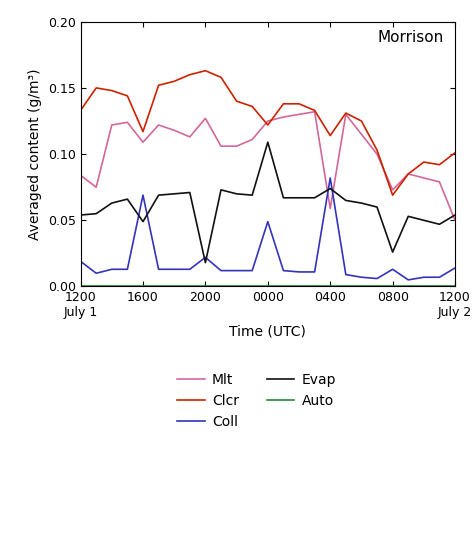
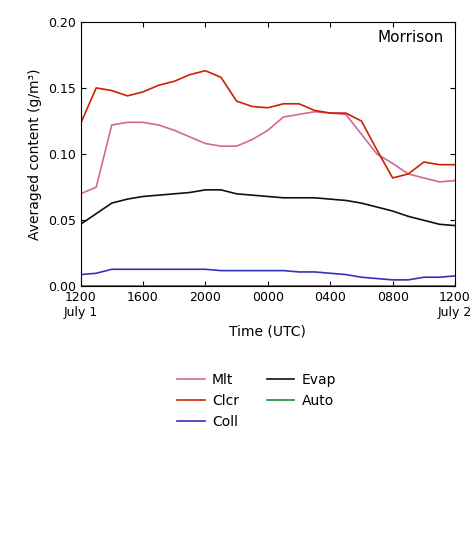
Mlt/1200 July 1: 0.084 -> 0.070
Clcr/1200 July 1: 0.133 -> 0.123
Coll/1200 July 1: 0.019 -> 0.009
Evap/1200 July 1: 0.054 -> 0.047
Mlt/1600: 0.109 -> 0.124
Clcr/1600: 0.117 -> 0.147
Coll/1600: 0.069 -> 0.013
Evap/1600: 0.049 -> 0.068
Mlt/2000: 0.127 -> 0.108
Coll/2000: 0.022 -> 0.013
Evap/2000: 0.018 -> 0.073
Mlt/0000: 0.125 -> 0.118
Clcr/0000: 0.122 -> 0.135
Coll/0000: 0.049 -> 0.012
Evap/0000: 0.109 -> 0.068
Mlt/0400: 0.059 -> 0.131
Clcr/0400: 0.114 -> 0.131
Coll/0400: 0.082 -> 0.010
Evap/0400: 0.074 -> 0.066
Mlt/0800: 0.073 -> 0.093
Clcr/0800: 0.069 -> 0.082
Coll/0800: 0.013 -> 0.005
Evap/0800: 0.026 -> 0.057
Mlt/1200 July 2: 0.050 -> 0.080
Clcr/1200 July 2: 0.101 -> 0.092
Coll/1200 July 2: 0.014 -> 0.008
Evap/1200 July 2: 0.054 -> 0.046
